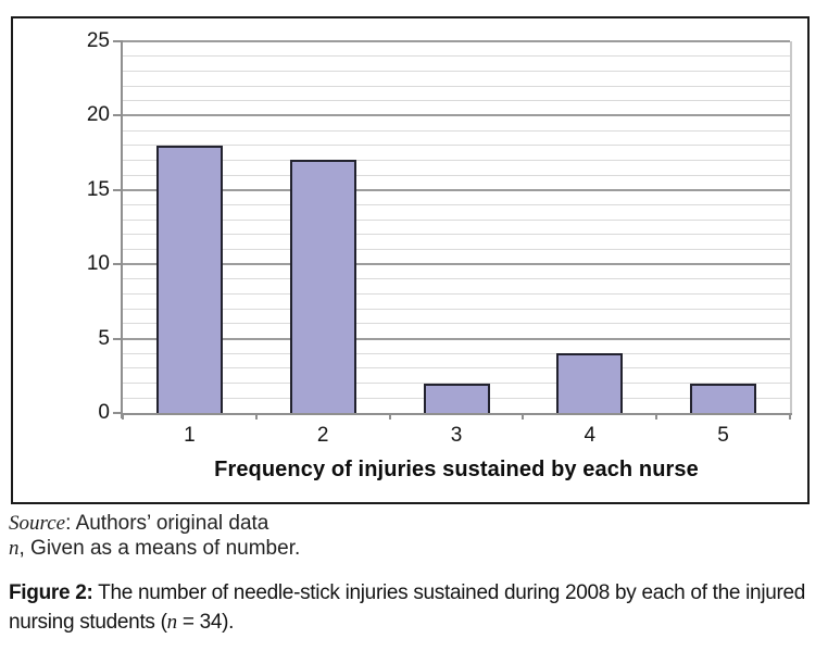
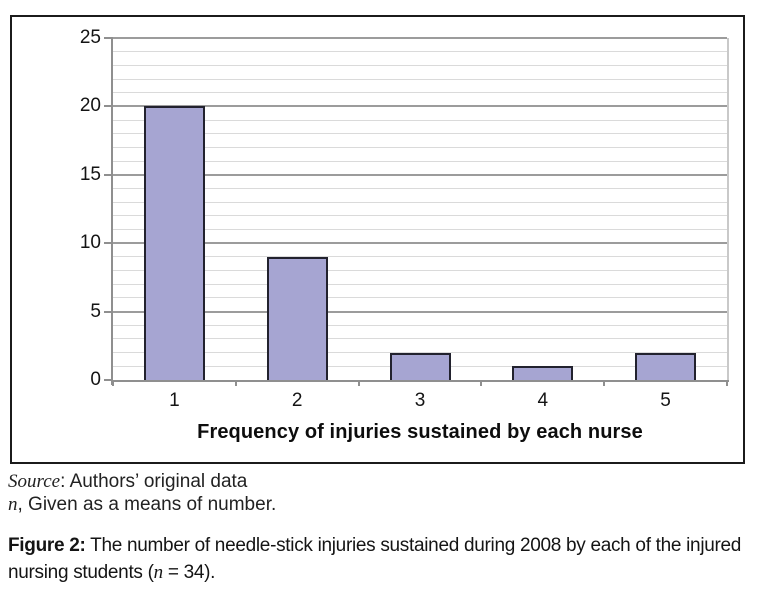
1: 18 -> 20
2: 17 -> 9
4: 4 -> 1
